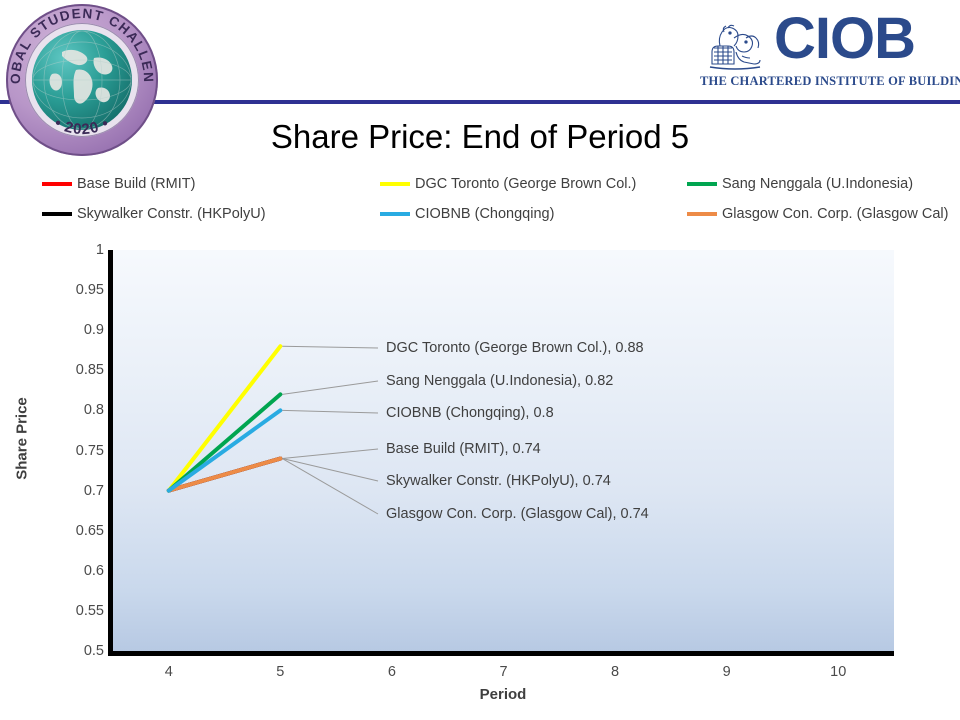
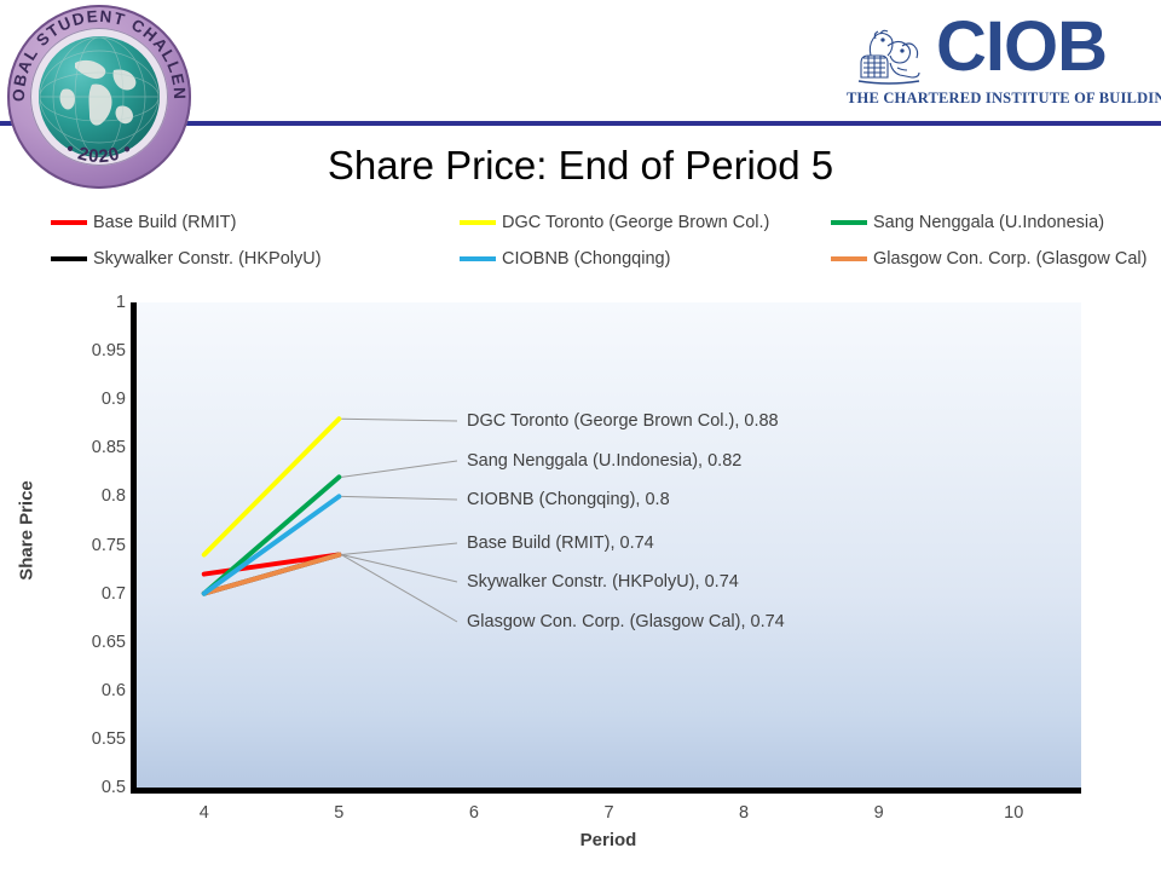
Base Build (RMIT)/4: 0.70 -> 0.72
DGC Toronto (George Brown Col.)/4: 0.70 -> 0.74
